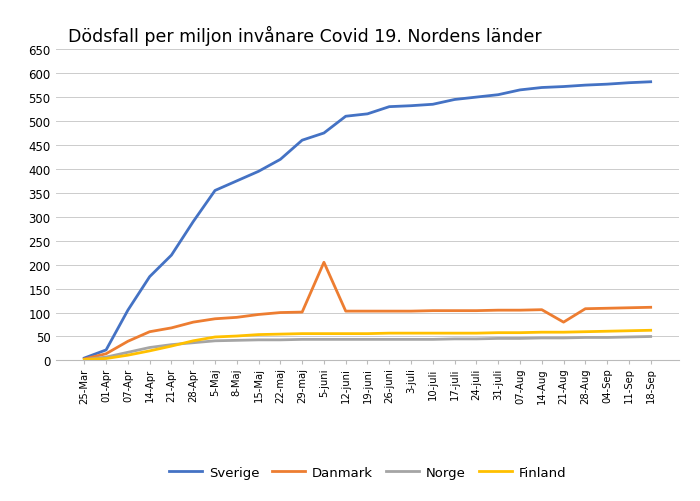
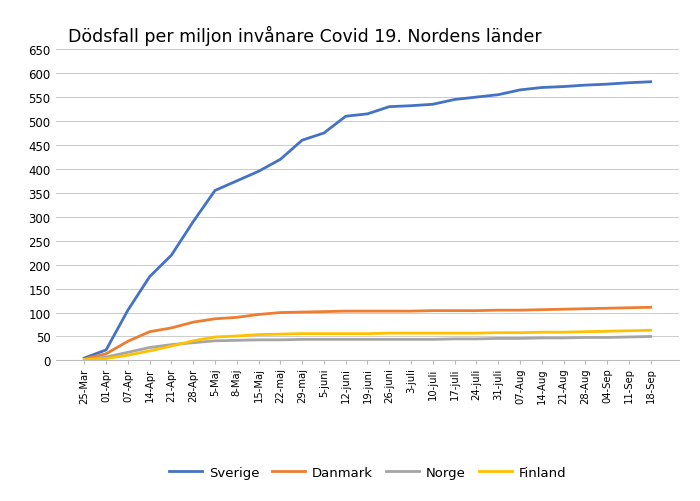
Danmark/5-juni: 205 -> 102
Danmark/21-Aug: 80 -> 107
